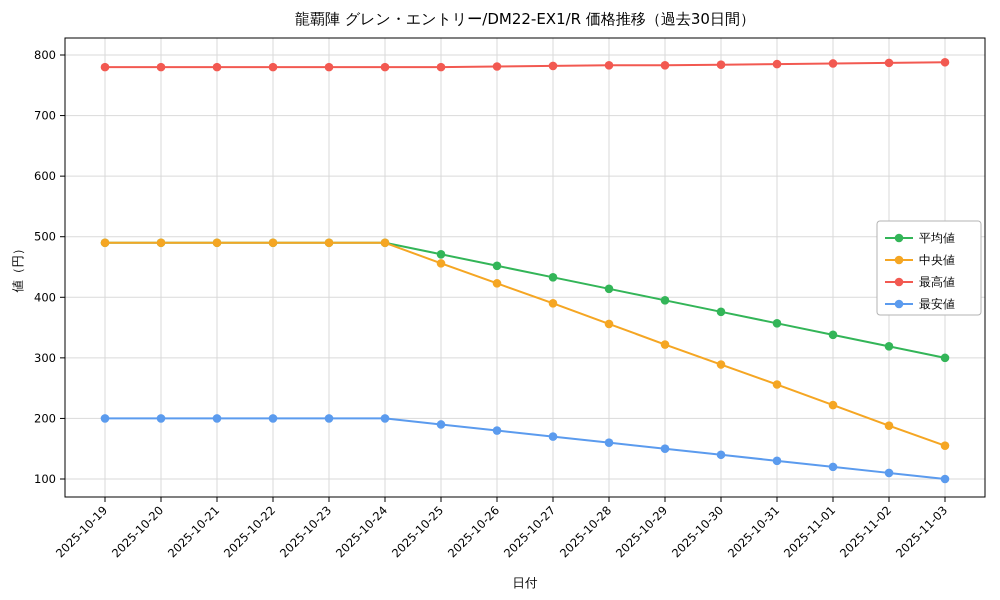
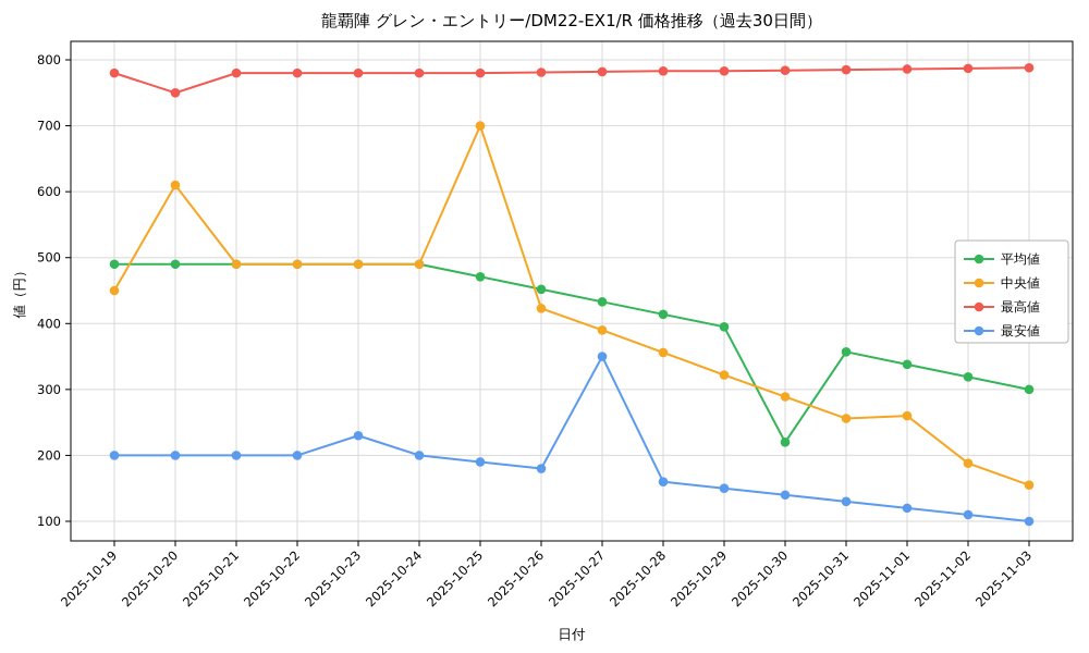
中央値/2025-10-19: 490 -> 450
中央値/2025-10-20: 490 -> 610
最高値/2025-10-20: 780 -> 750
最安値/2025-10-23: 200 -> 230
中央値/2025-10-25: 460 -> 700
最安値/2025-10-27: 170 -> 350
平均値/2025-10-30: 380 -> 220
中央値/2025-11-01: 220 -> 260
